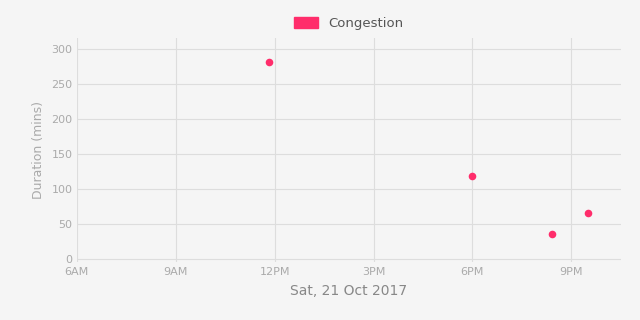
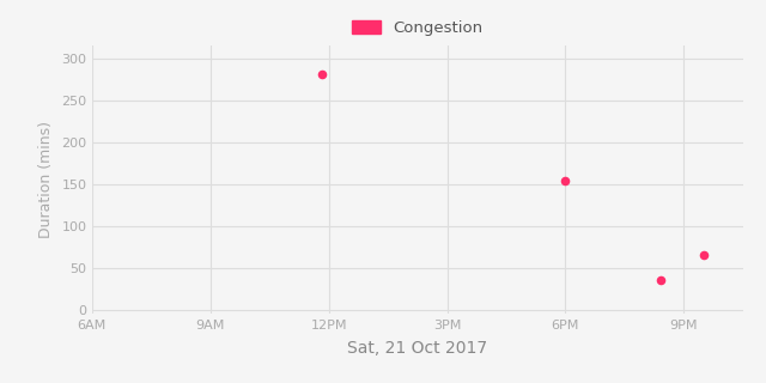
6PM: 119 -> 154
